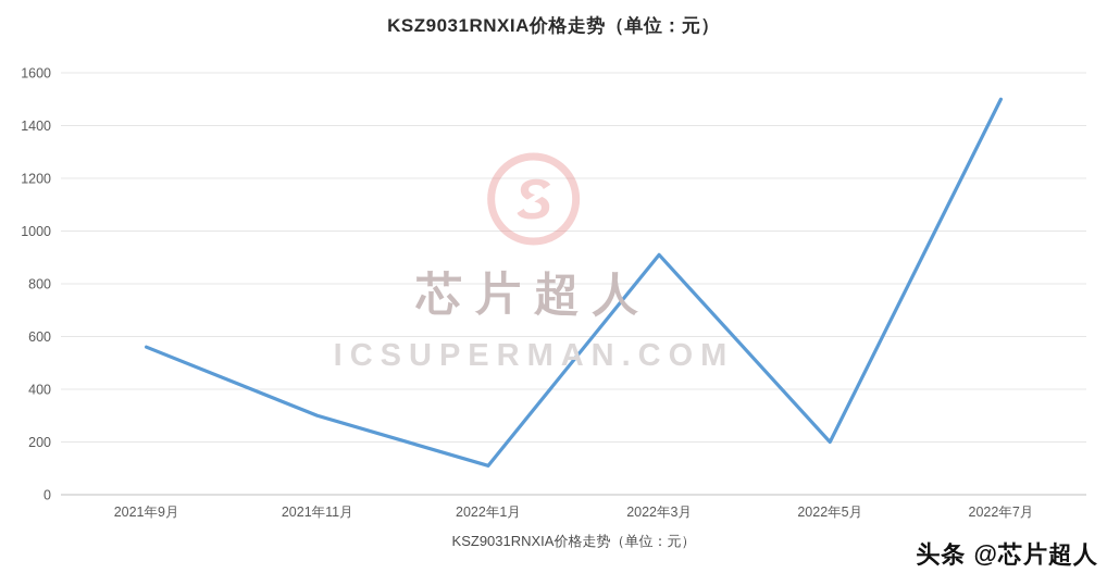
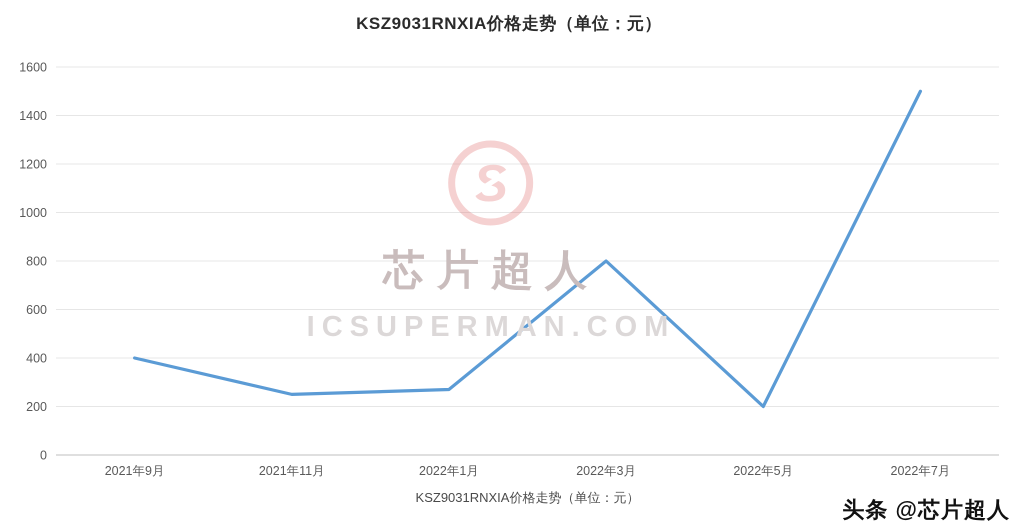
2021年9月: 560 -> 400
2021年11月: 300 -> 250
2022年1月: 110 -> 270
2022年3月: 910 -> 800
